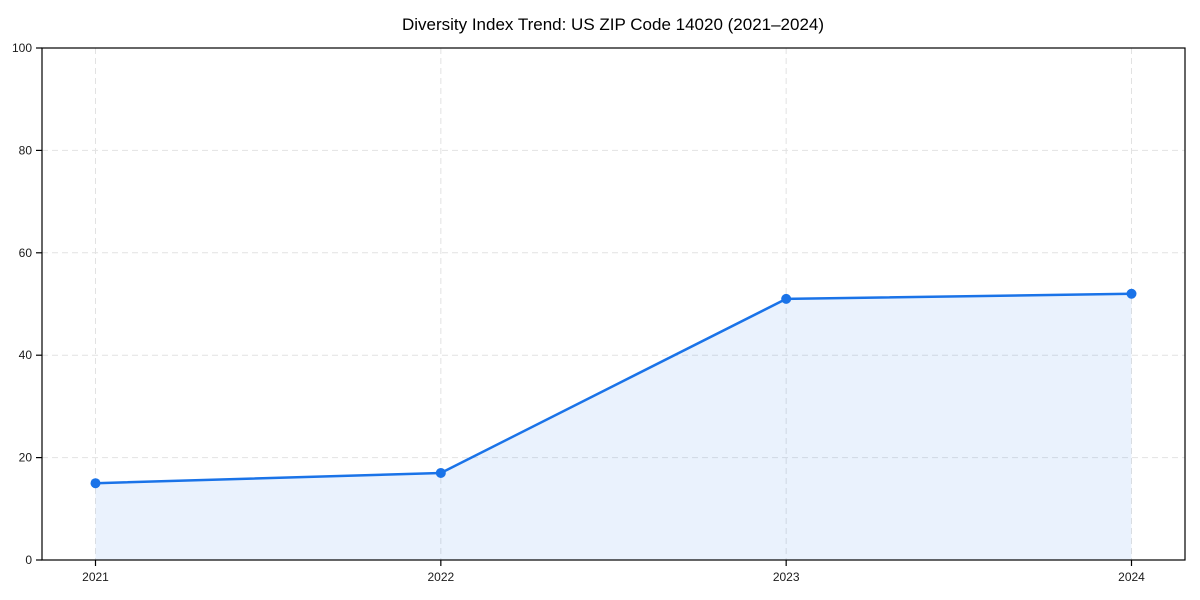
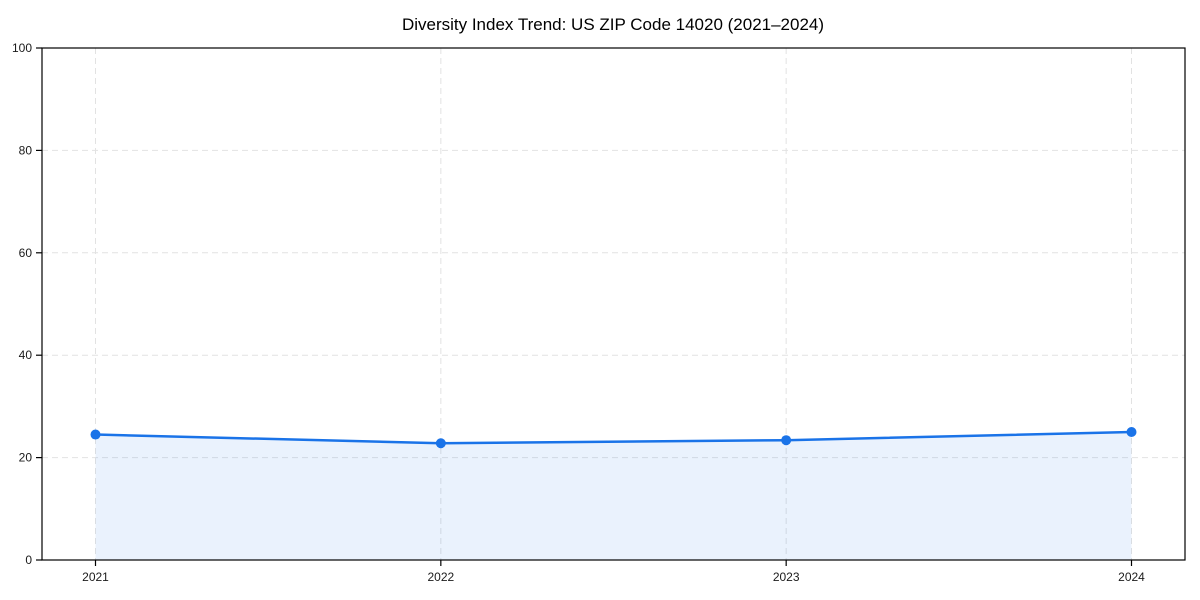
2021: 15 -> 24
2022: 17 -> 23
2023: 51 -> 23
2024: 52 -> 25
